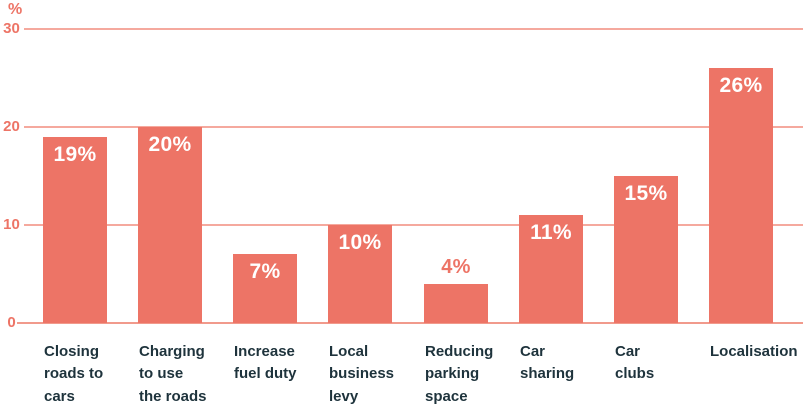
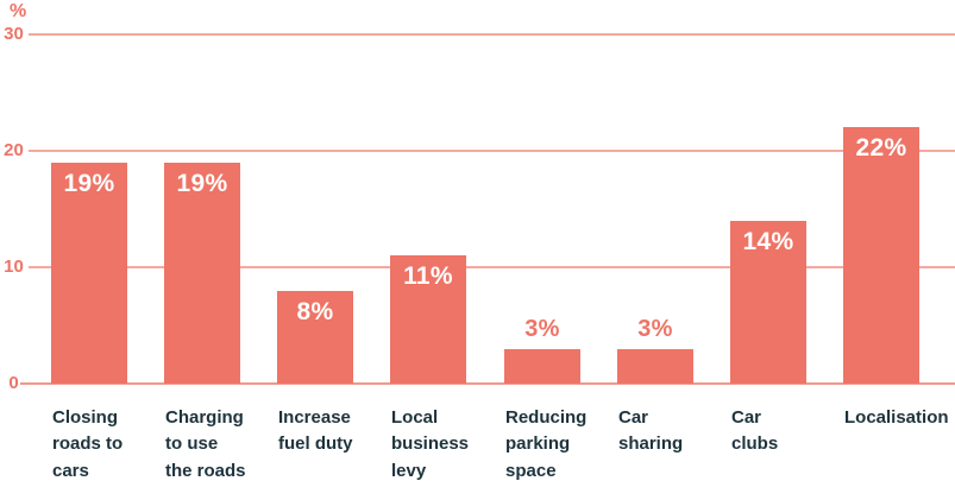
Charging to use the roads: 20% -> 19%
Increase fuel duty: 7% -> 8%
Local business levy: 10% -> 11%
Reducing parking space: 4% -> 3%
Car sharing: 11% -> 3%
Car clubs: 15% -> 14%
Localisation: 26% -> 22%
